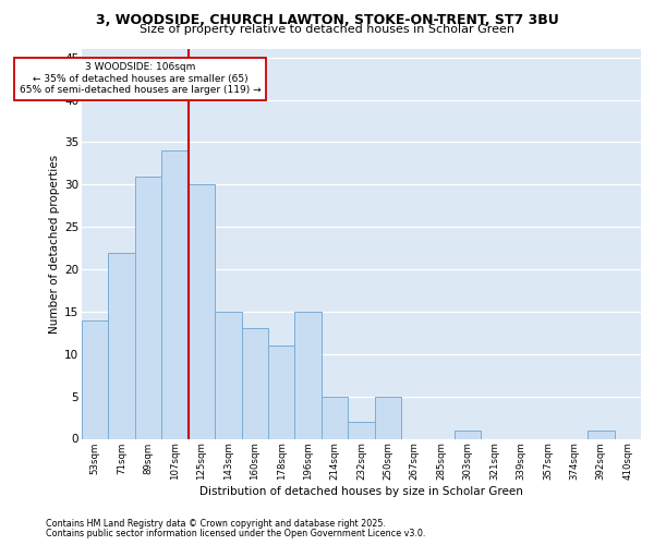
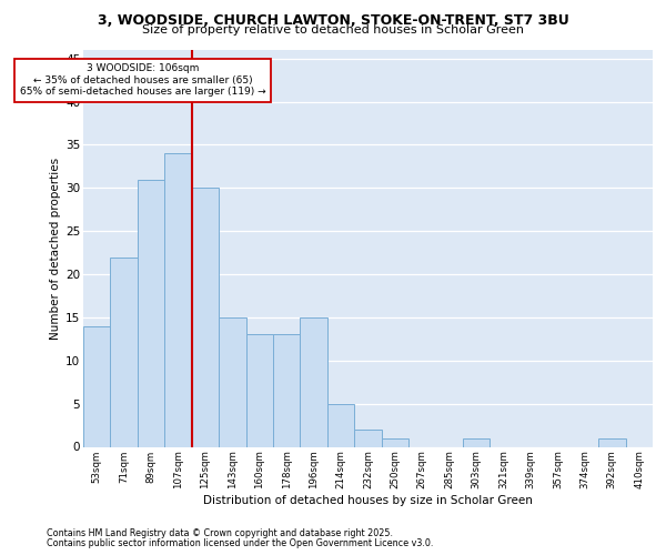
178sqm: 11 -> 13
250sqm: 5 -> 1
